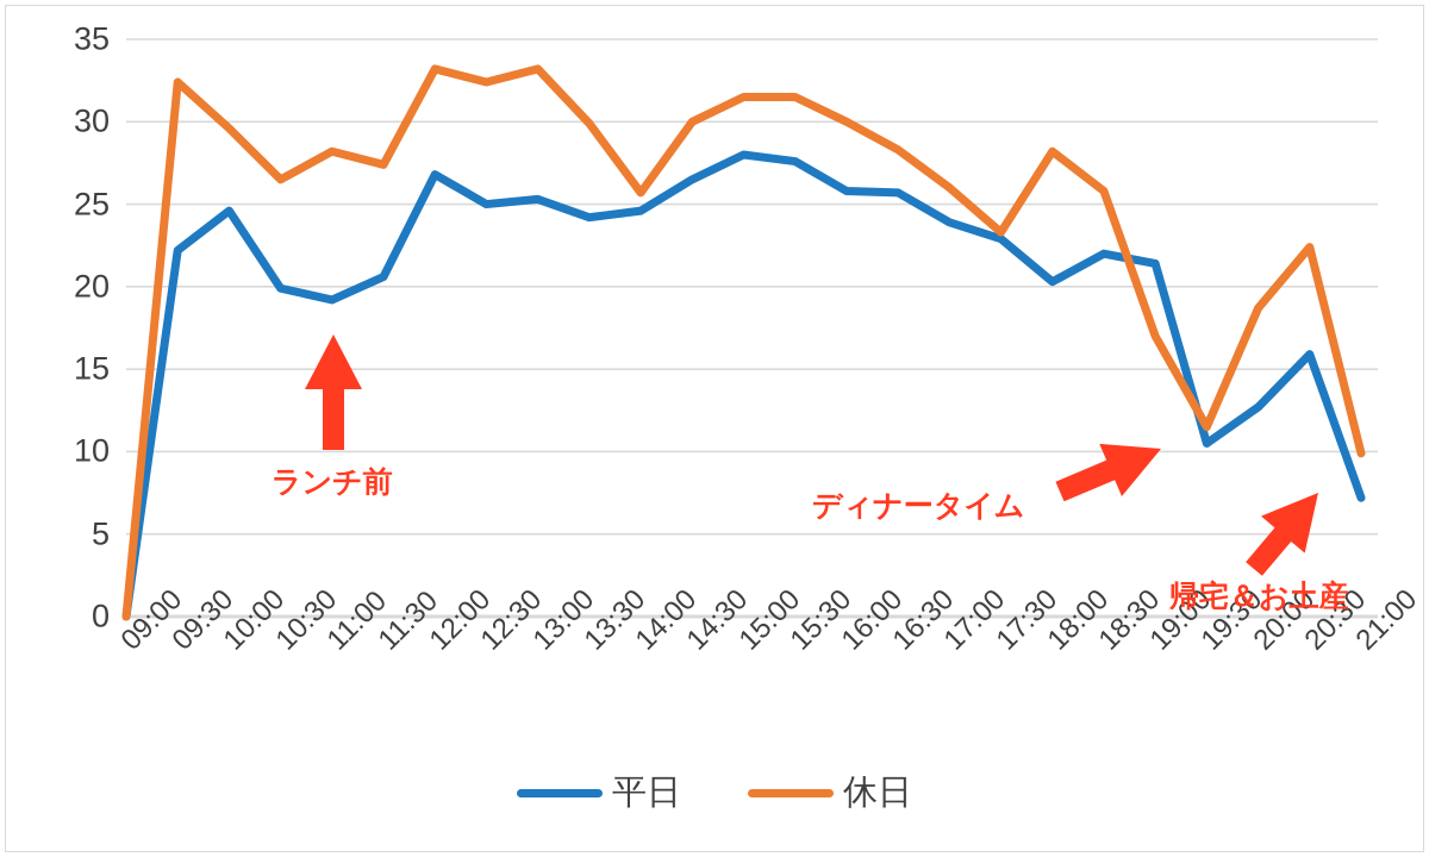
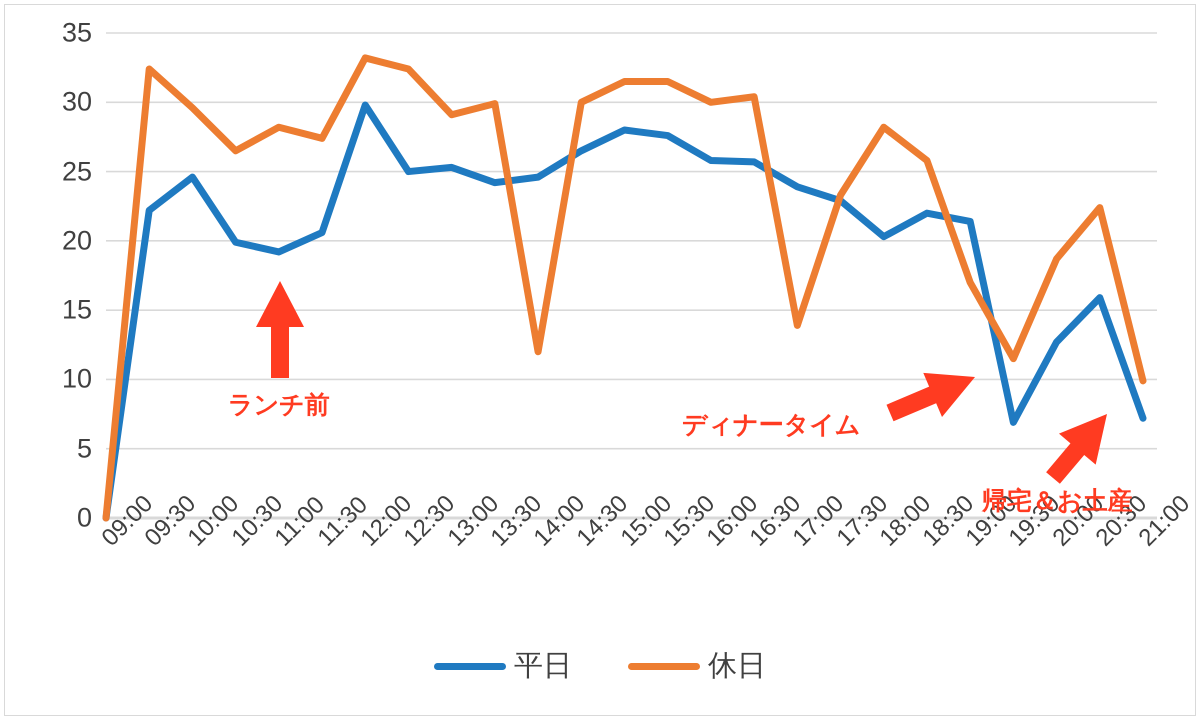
平日/12:00: 26.8 -> 29.8
休日/13:00: 33.2 -> 29.1
休日/14:00: 25.7 -> 12.0
休日/16:30: 28.3 -> 30.4
休日/17:00: 26.0 -> 13.9
平日/19:30: 10.5 -> 6.9
